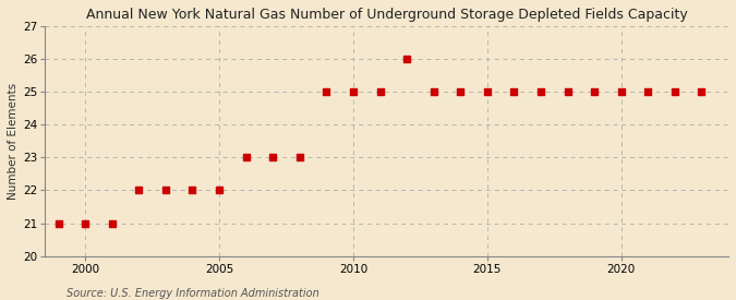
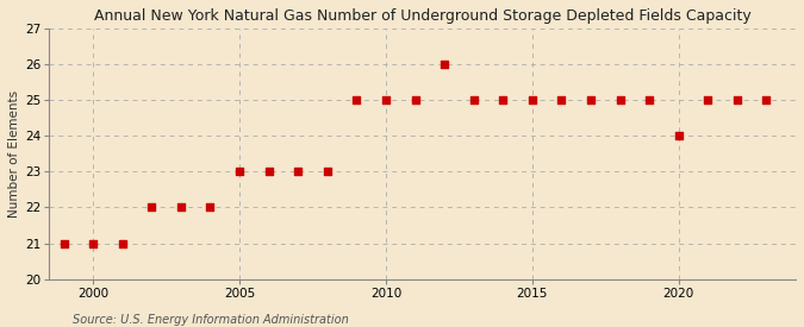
2005: 22 -> 23
2020: 25 -> 24
